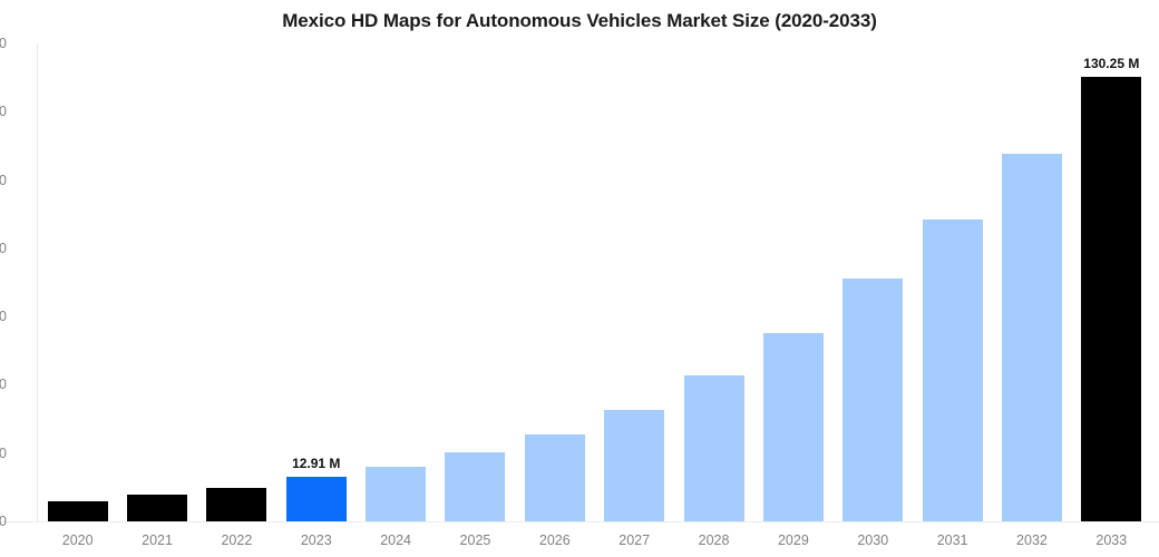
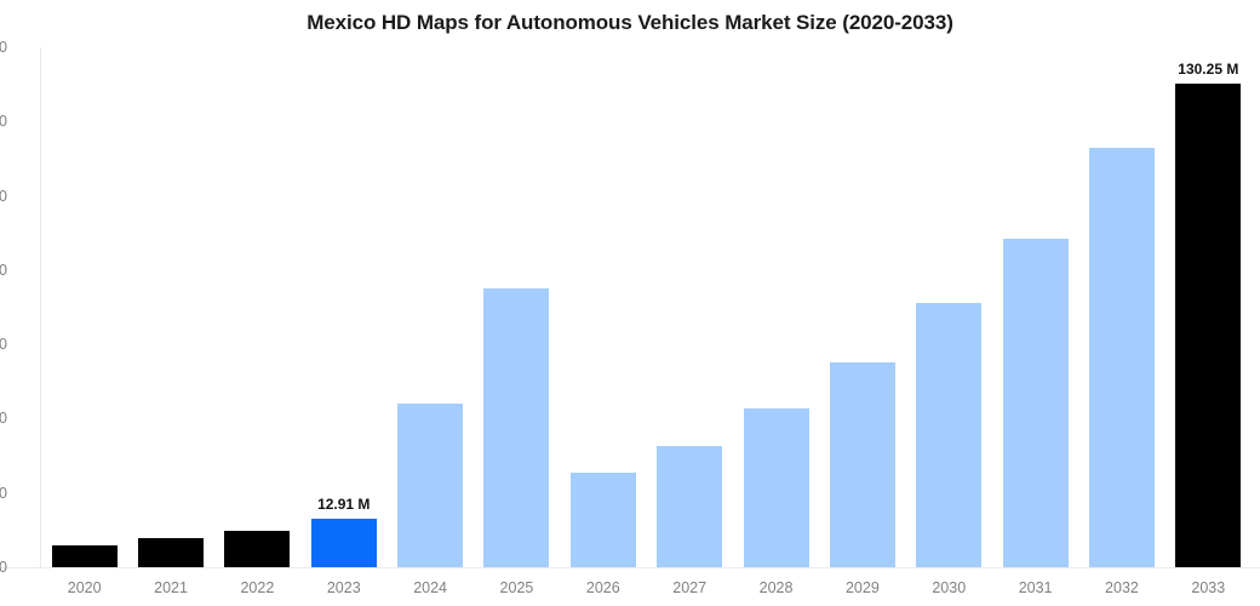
2024: 16 -> 44
2025: 20 -> 75
2032: 108 -> 113
